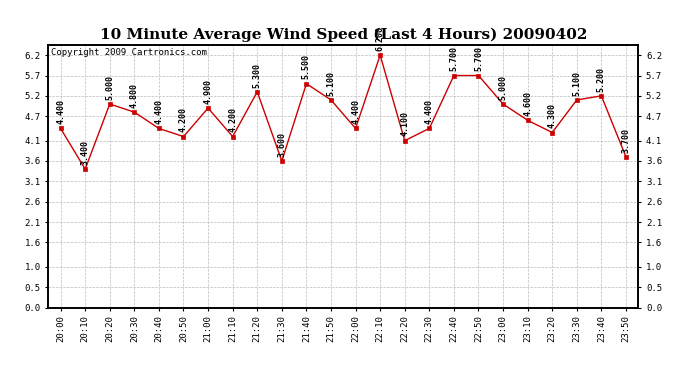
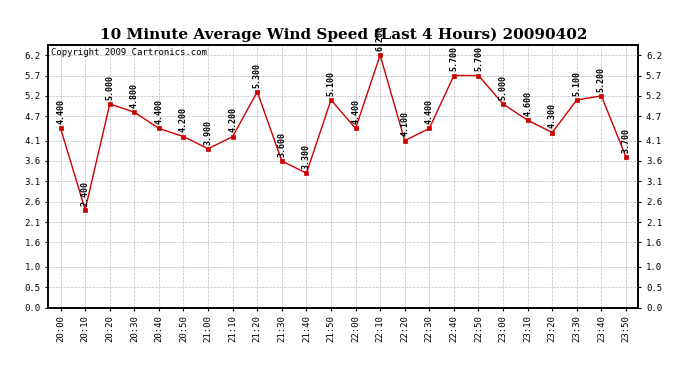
20:10: 3.400 -> 2.400
21:00: 4.900 -> 3.900
21:40: 5.500 -> 3.300
